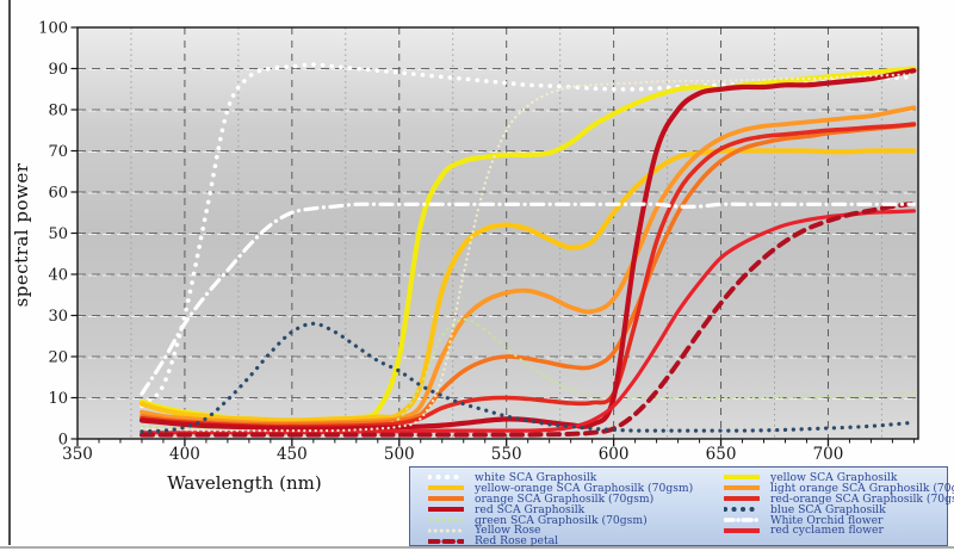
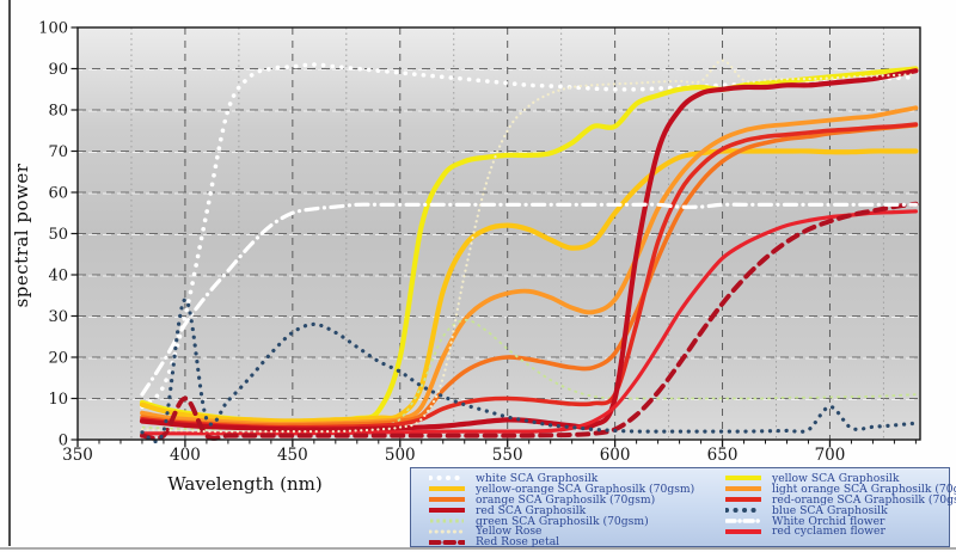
blue SCA Graphosilk/400: 3 -> 34
Red Rose petal/400: 1 -> 10
yellow SCA Graphosilk/600: 79 -> 76
Yellow Rose/650: 87 -> 92
blue SCA Graphosilk/700: 3 -> 8
